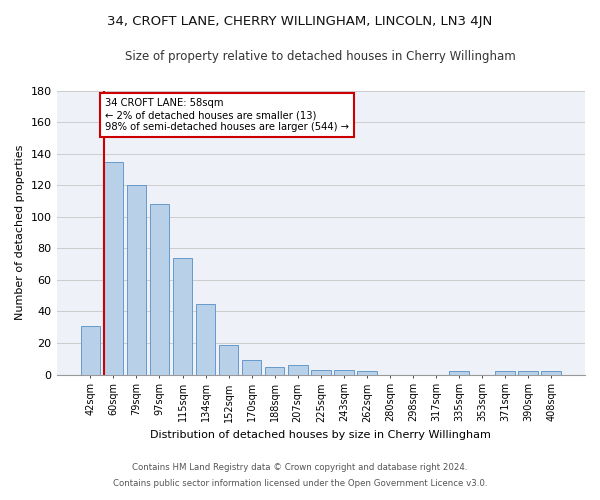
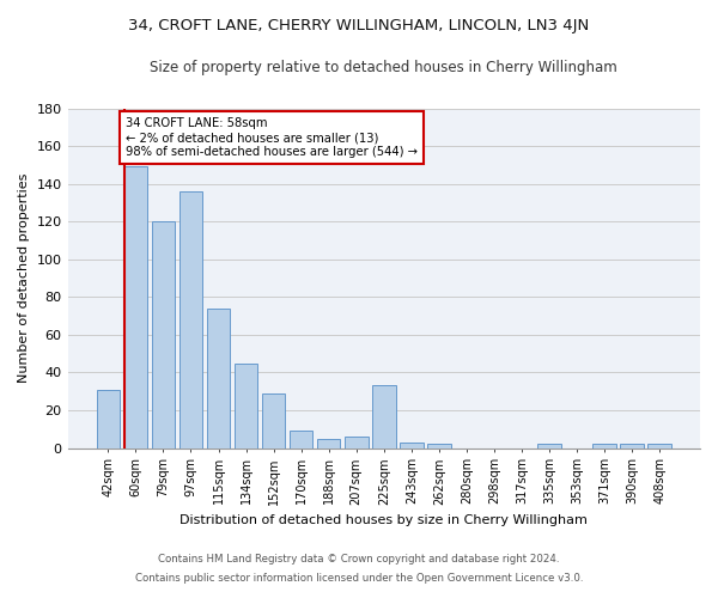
60sqm: 135 -> 149
97sqm: 108 -> 136
152sqm: 19 -> 29
225sqm: 3 -> 33
